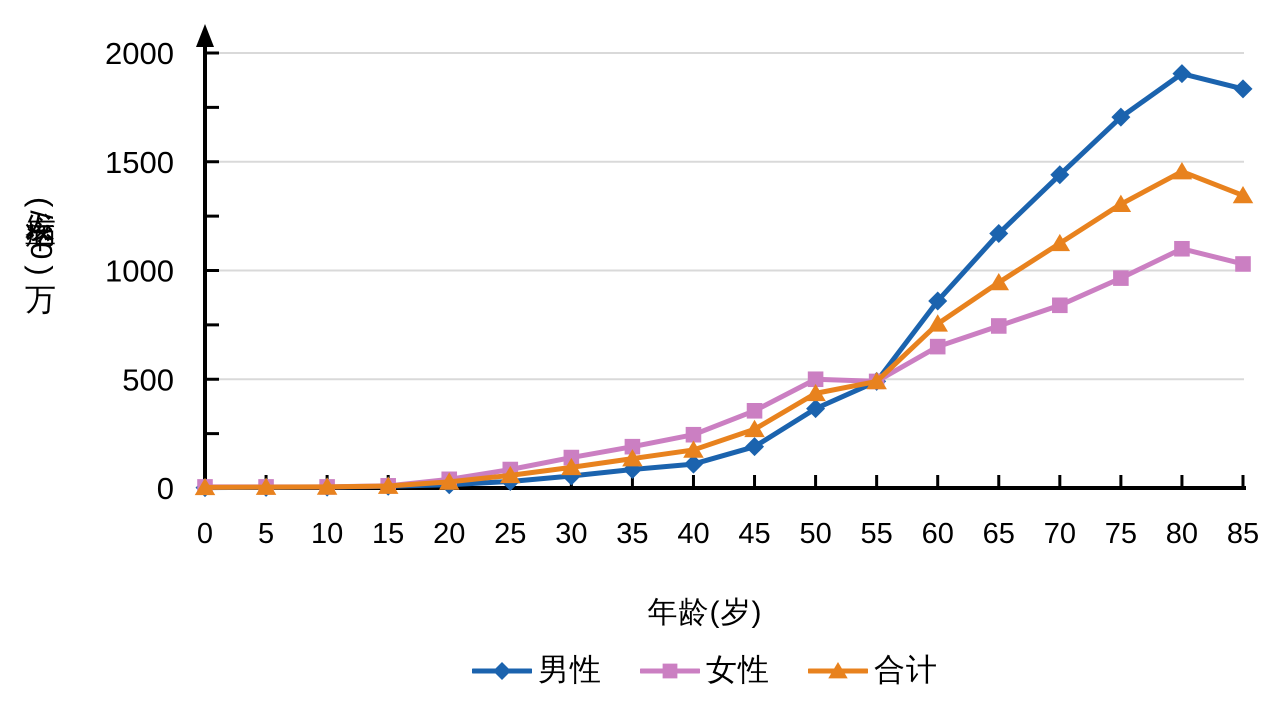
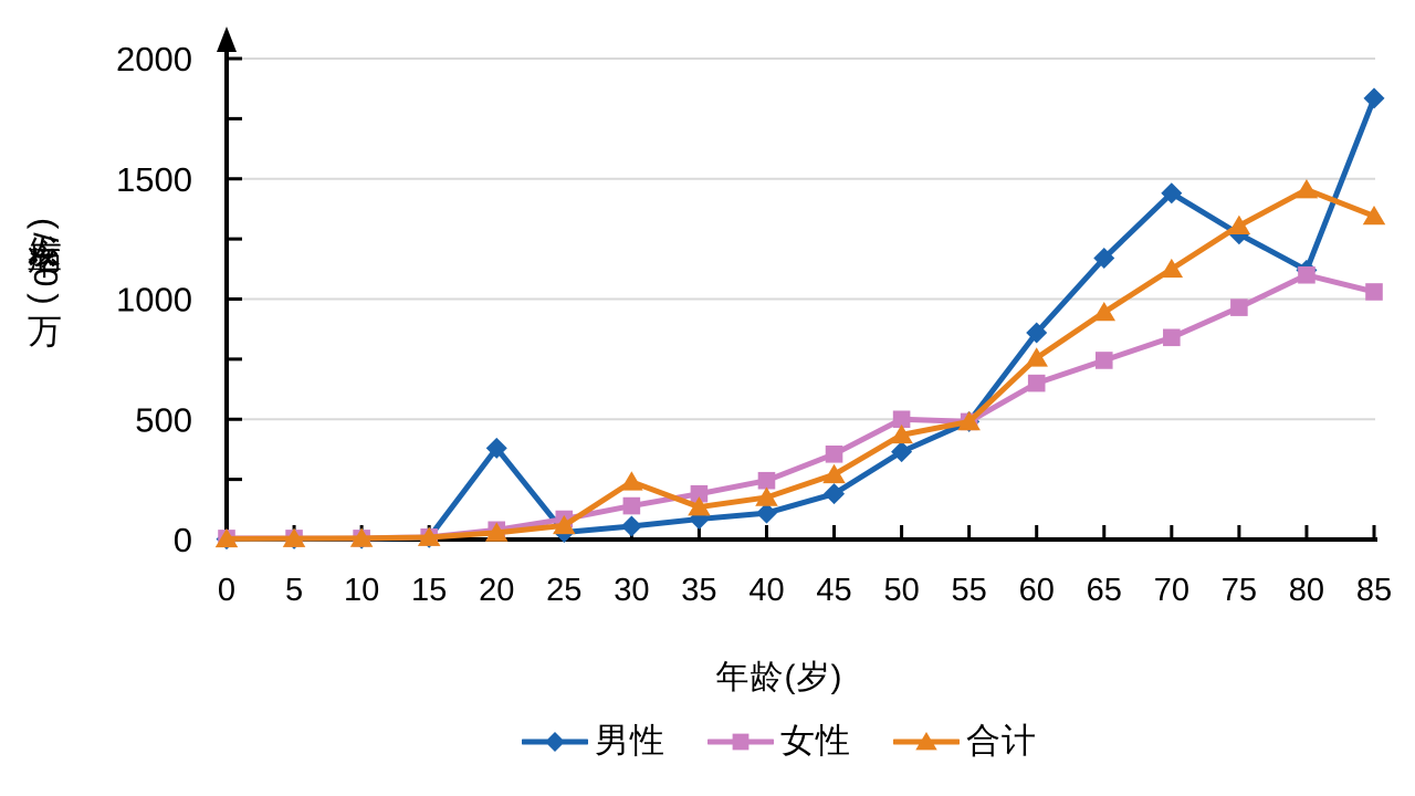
男性/20: 20 -> 380
合计/30: 100 -> 240
男性/75: 1700 -> 1270
男性/80: 1900 -> 1120
